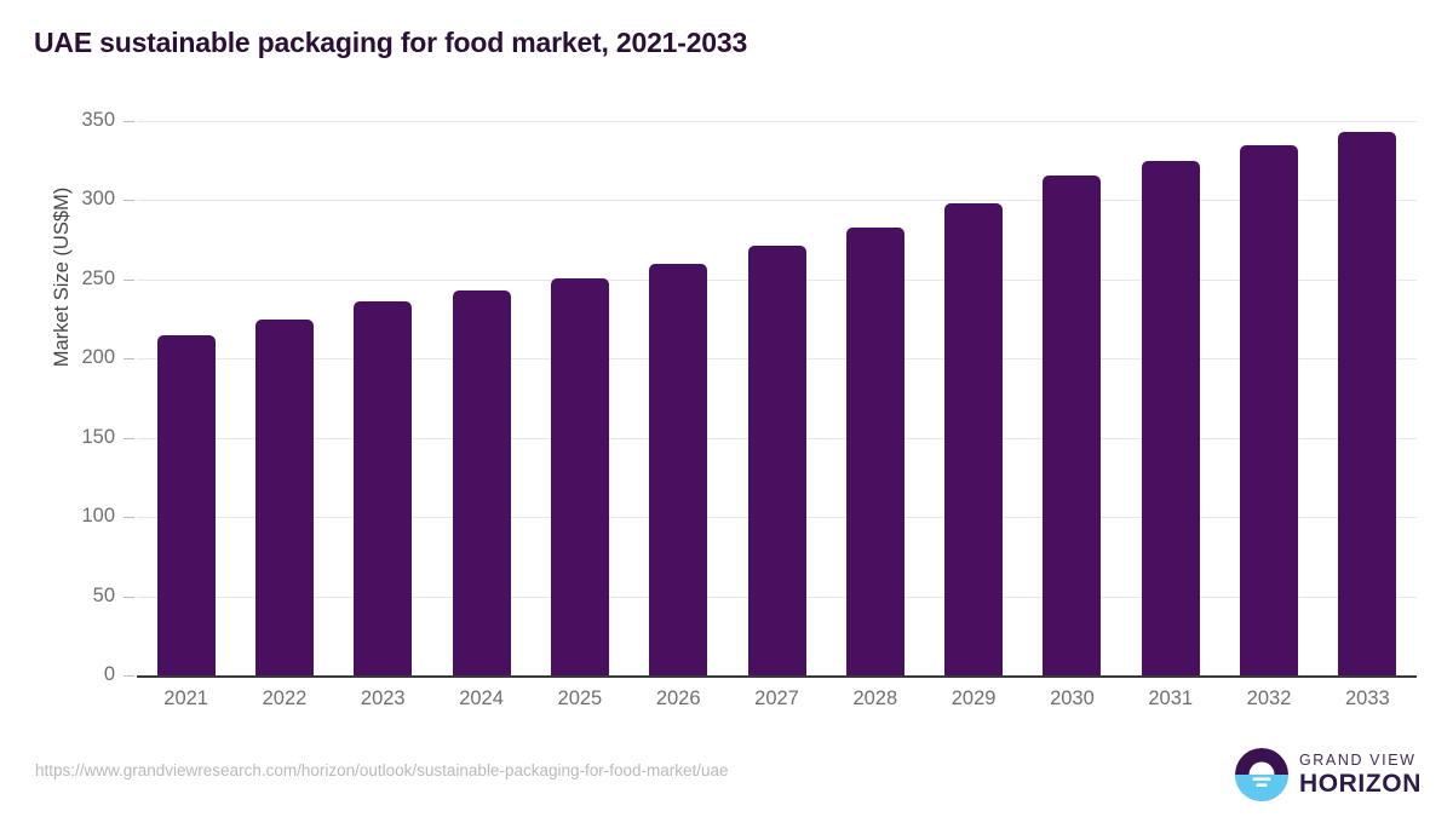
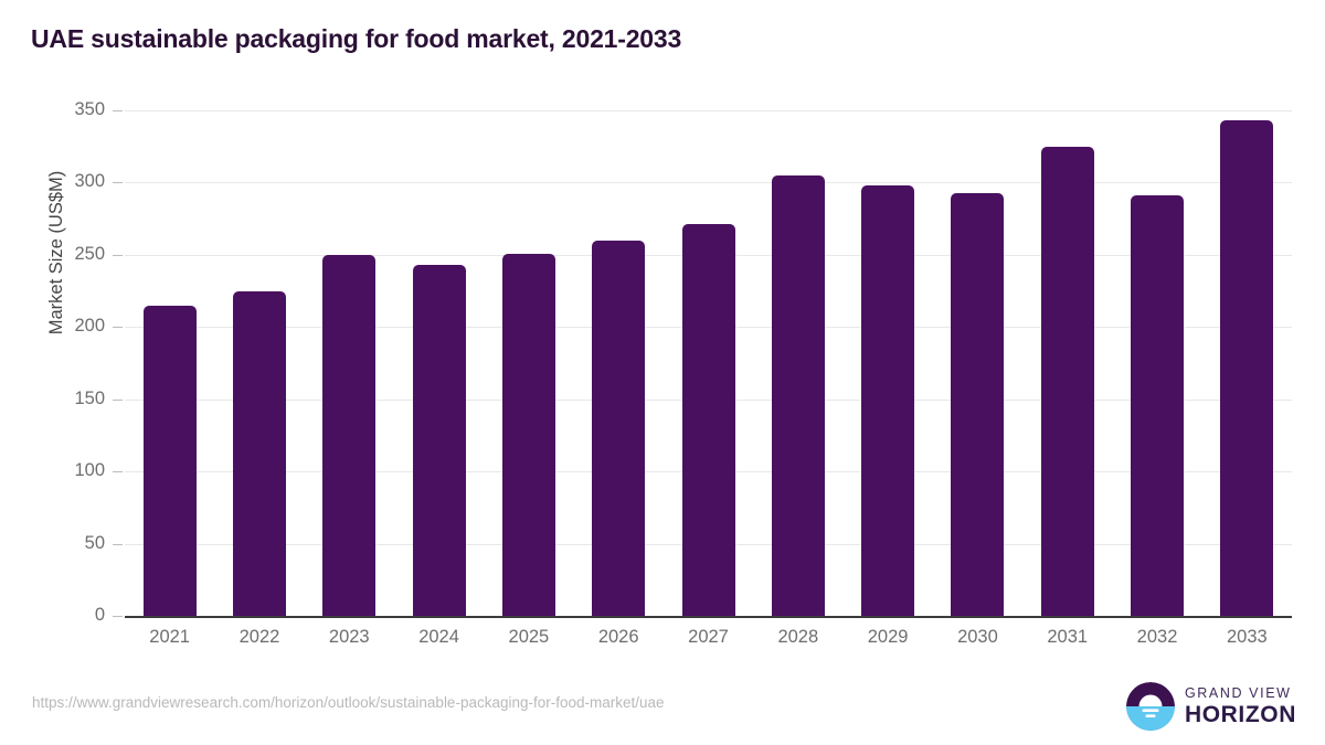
2023: 236 -> 250
2028: 283 -> 305
2030: 316 -> 293
2032: 335 -> 291
